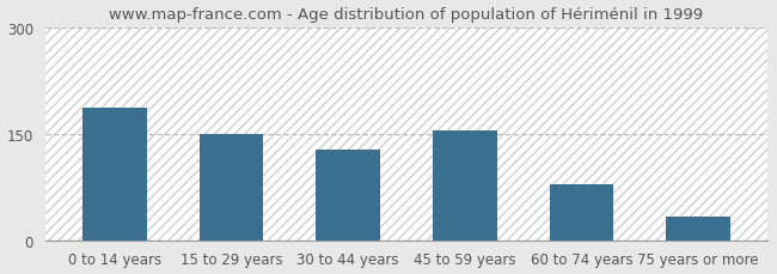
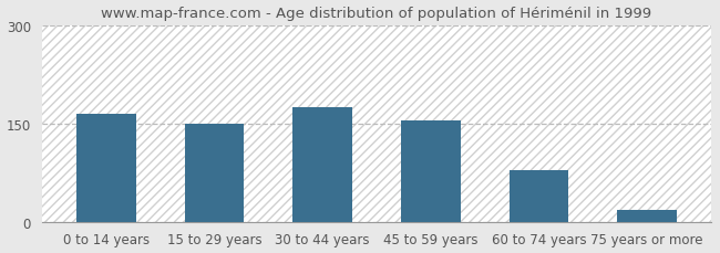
0 to 14 years: 186 -> 165
30 to 44 years: 128 -> 175
75 years or more: 34 -> 18
